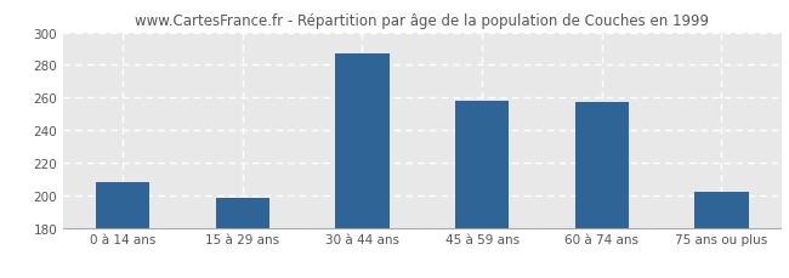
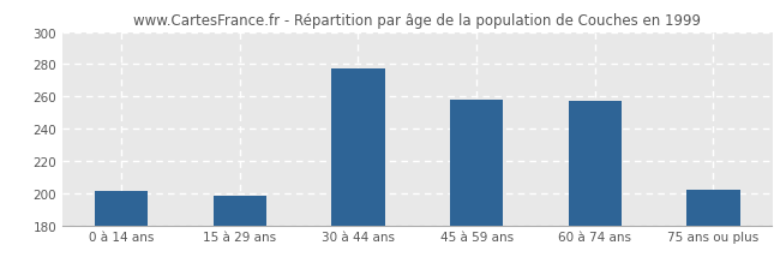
0 à 14 ans: 208 -> 201
30 à 44 ans: 287 -> 277
